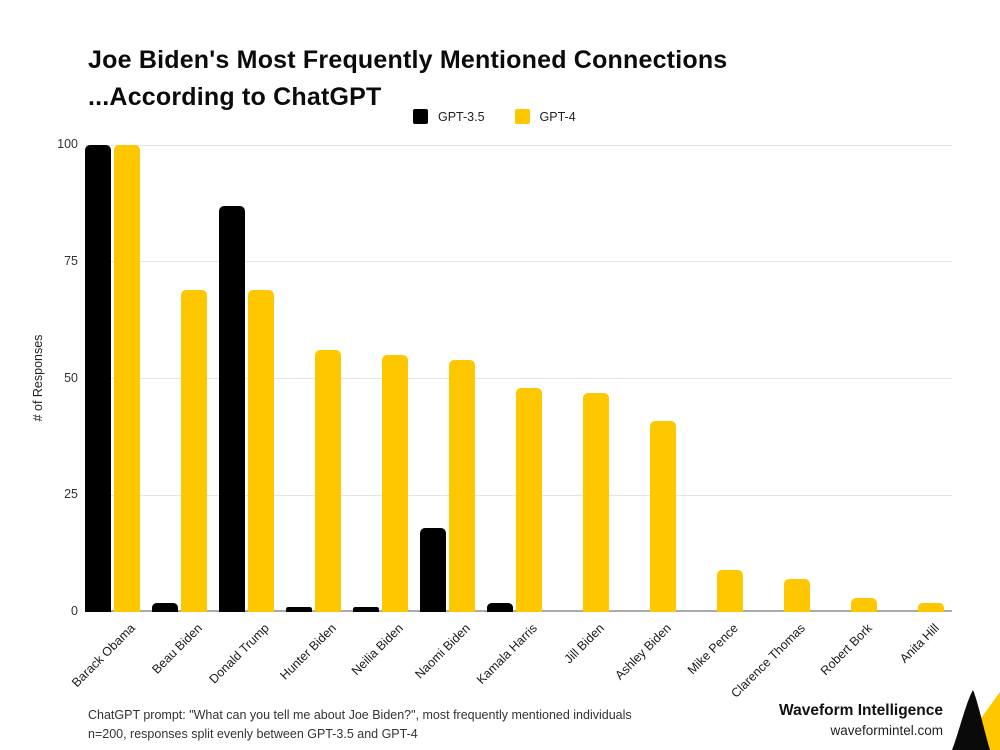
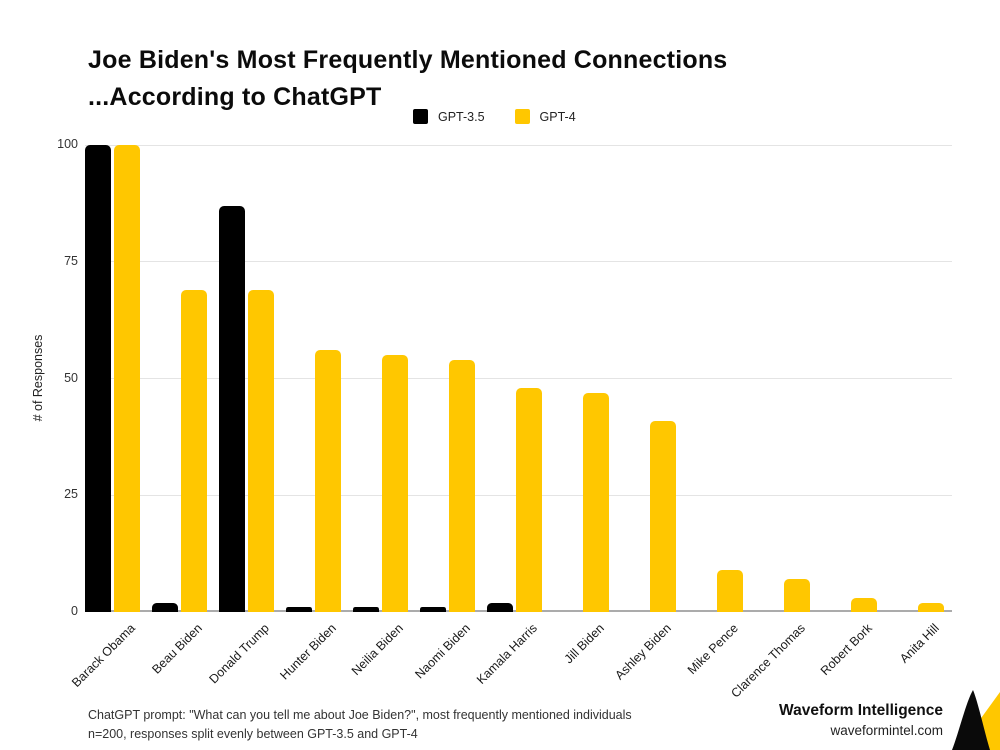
GPT-3.5/Naomi Biden: 18 -> 1
